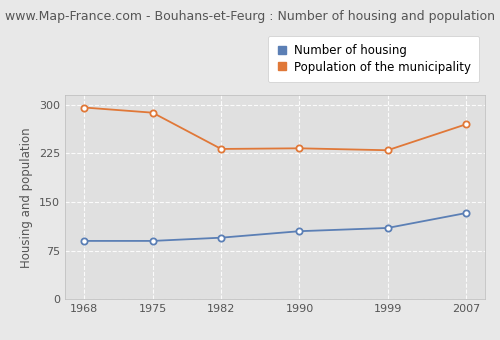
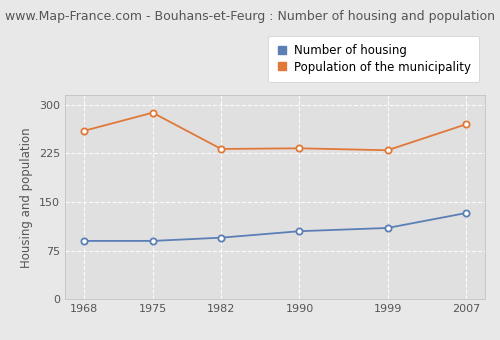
Population of the municipality/1968: 296 -> 260
